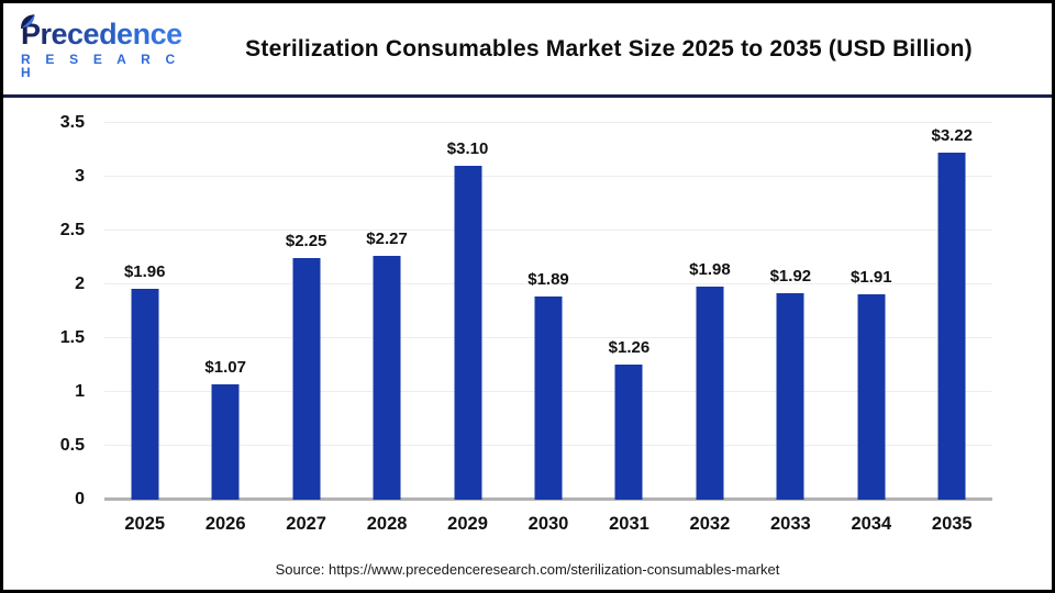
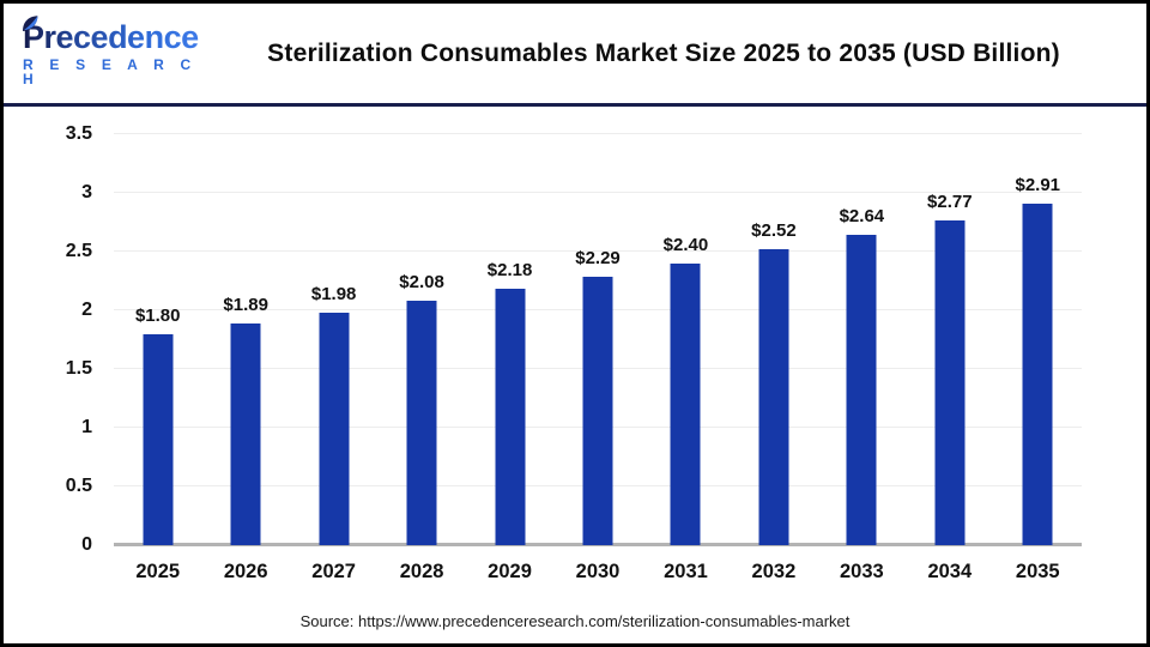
2025: $1.96 -> $1.80
2026: $1.07 -> $1.89
2027: $2.25 -> $1.98
2028: $2.27 -> $2.08
2029: $3.10 -> $2.18
2030: $1.89 -> $2.29
2031: $1.26 -> $2.40
2032: $1.98 -> $2.52
2033: $1.92 -> $2.64
2034: $1.91 -> $2.77
2035: $3.22 -> $2.91
